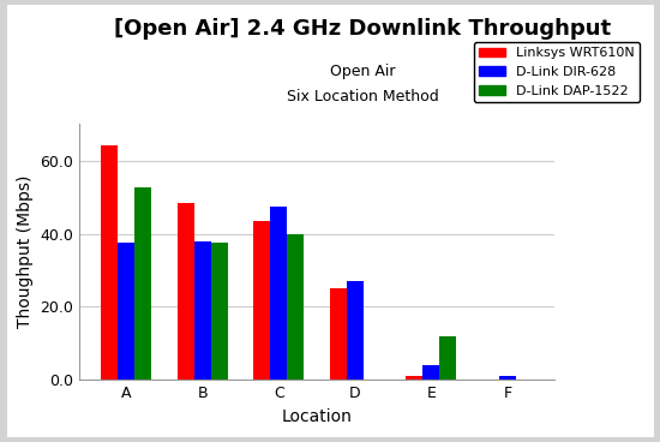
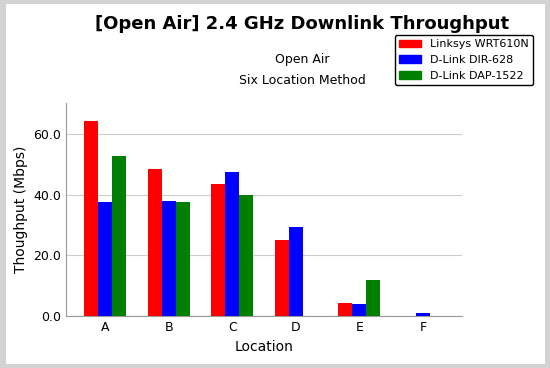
D-Link DIR-628/D: 27.0 -> 29.5
Linksys WRT610N/E: 1.0 -> 4.5
